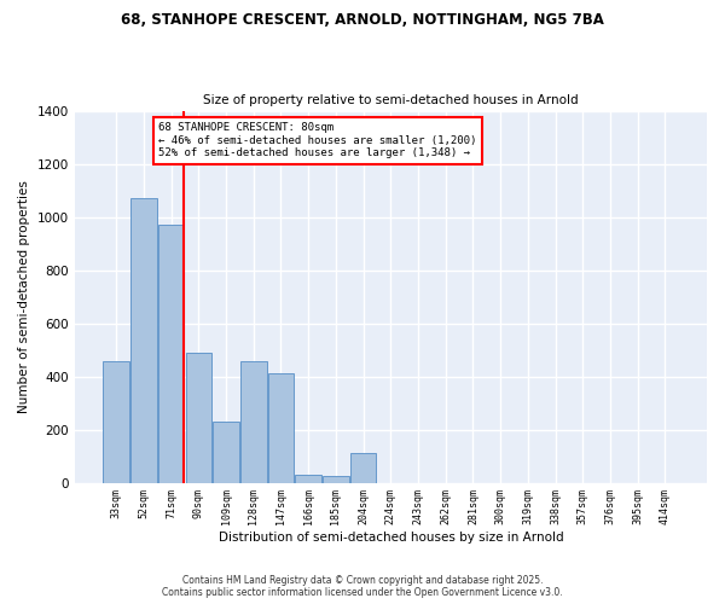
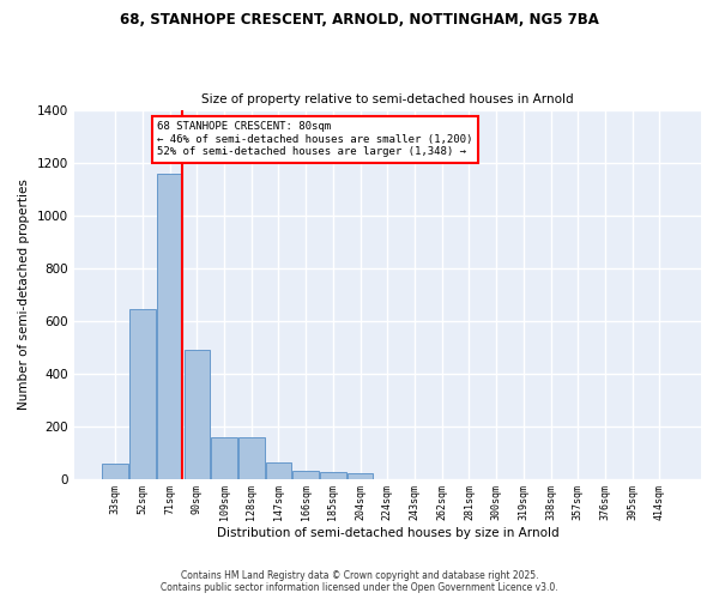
33sqm: 455 -> 55
52sqm: 1070 -> 645
71sqm: 970 -> 1155
109sqm: 230 -> 155
128sqm: 455 -> 155
147sqm: 410 -> 60
204sqm: 110 -> 20
